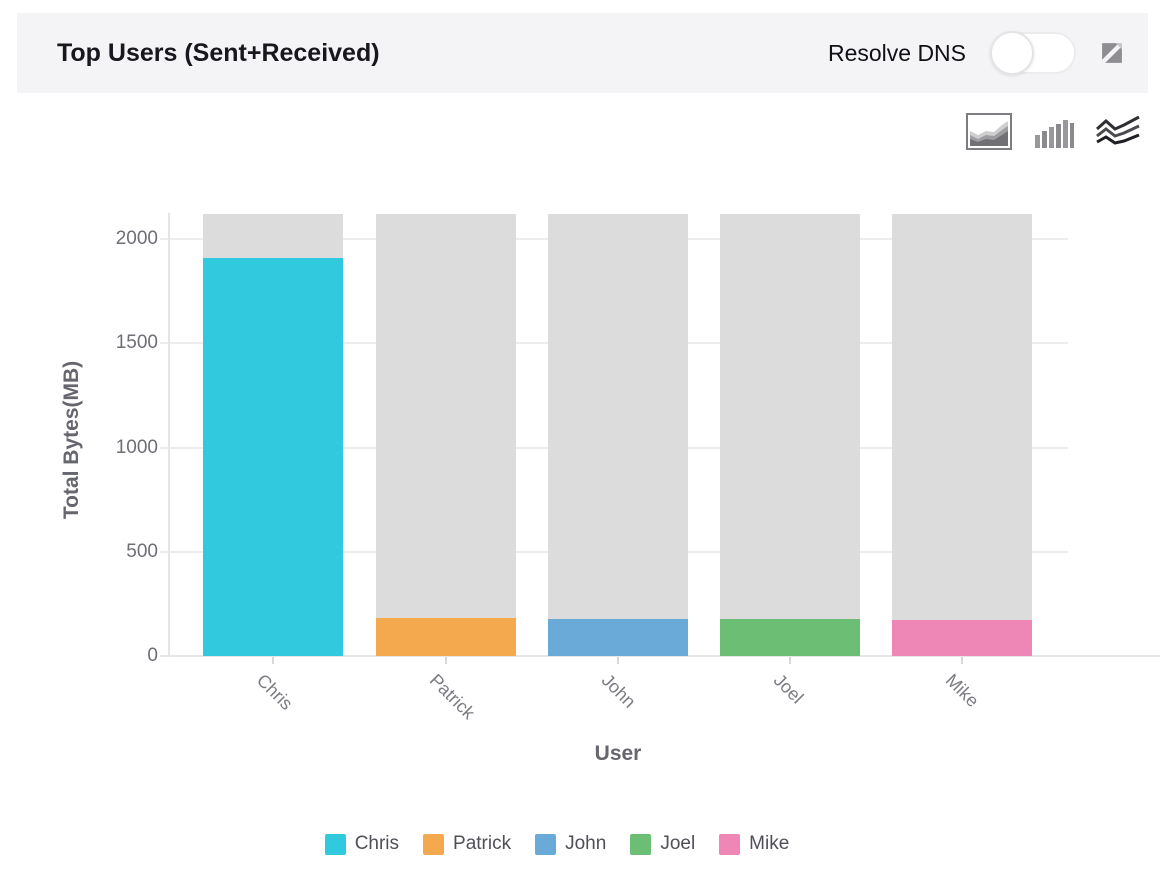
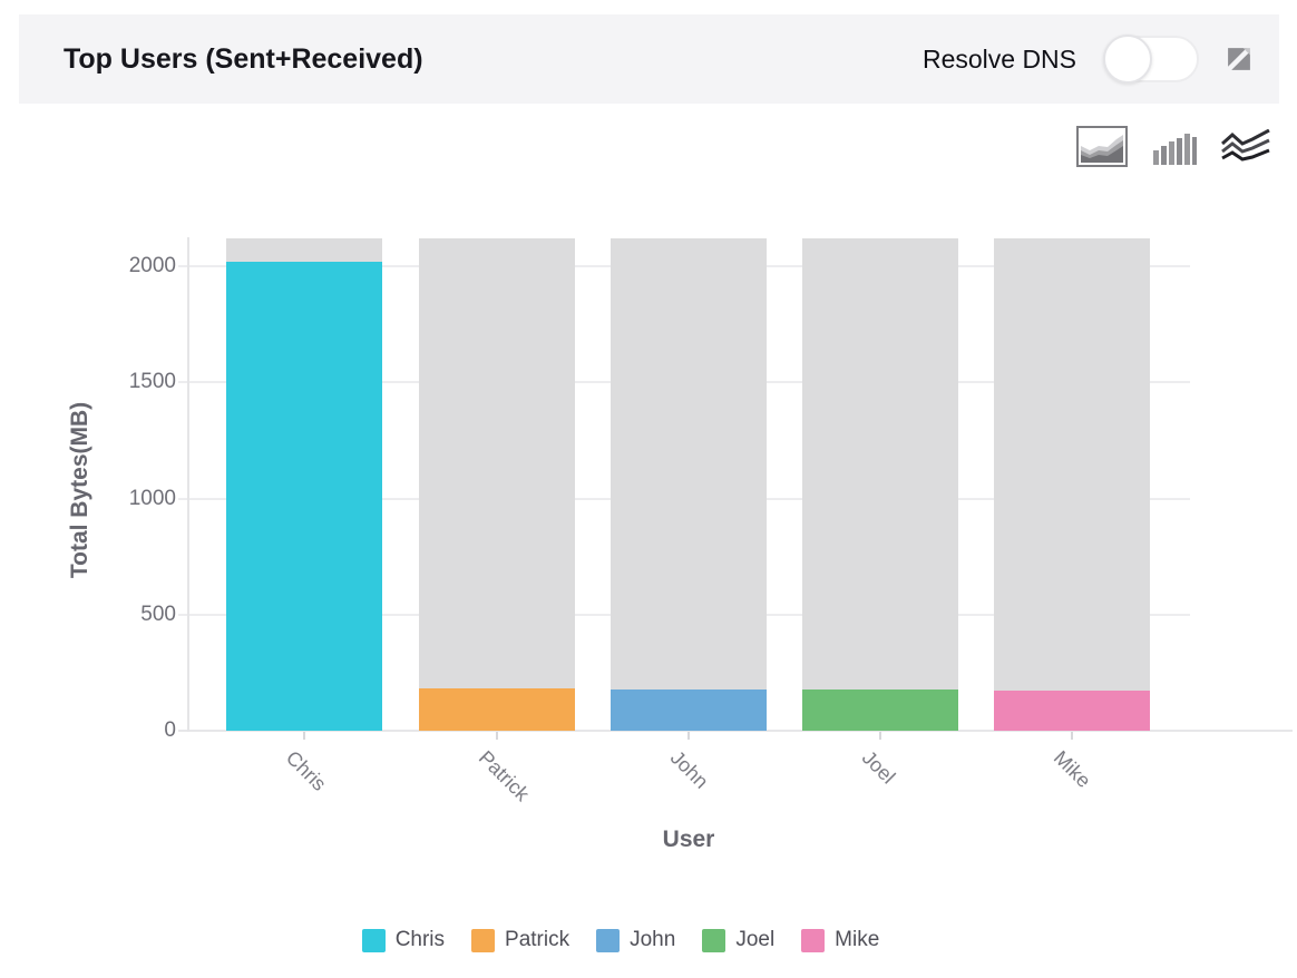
Total Bytes (MB)/Chris: 1910 -> 2020
